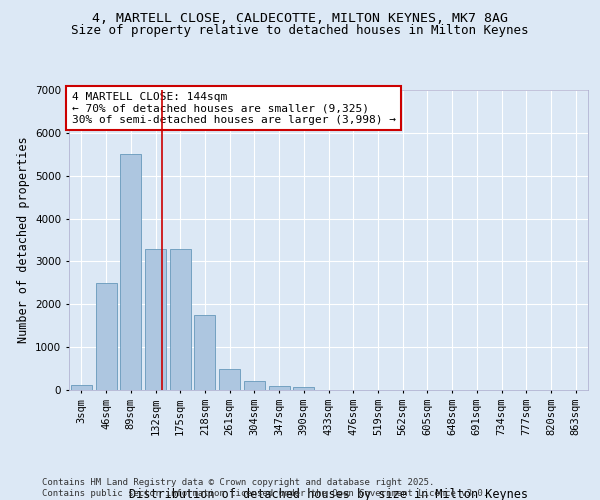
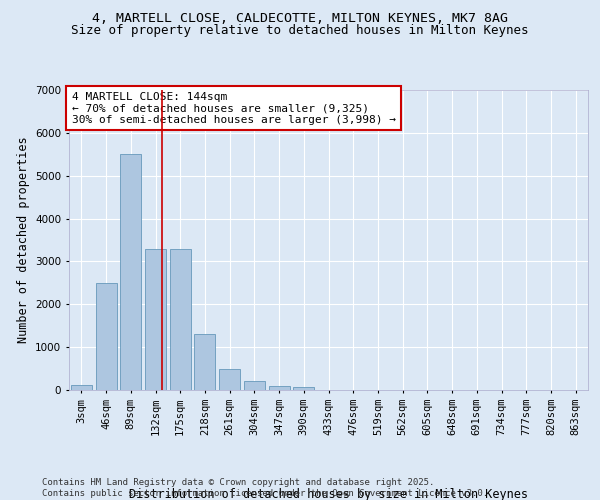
218sqm: 1750 -> 1300
